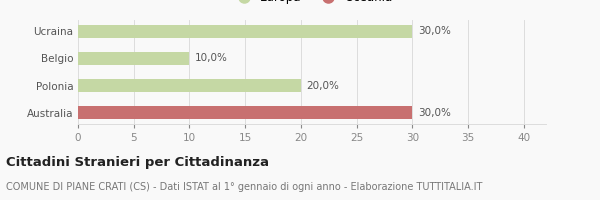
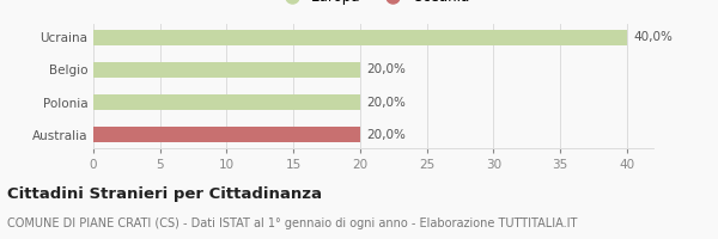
Ucraina: 30,0% -> 40,0%
Belgio: 10,0% -> 20,0%
Australia: 30,0% -> 20,0%
